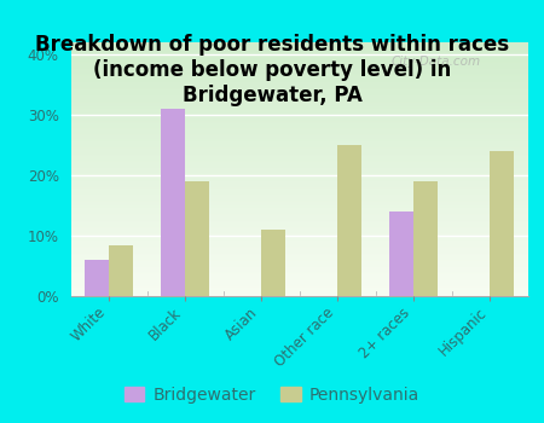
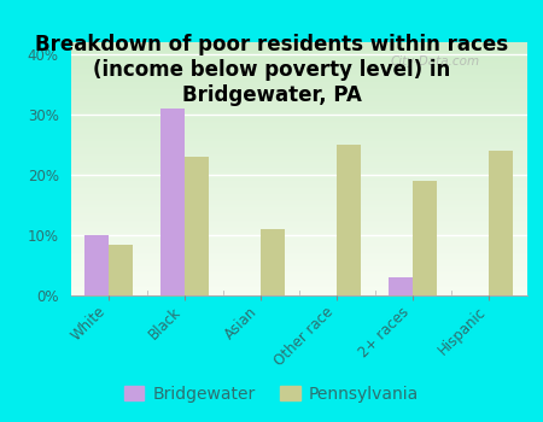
Bridgewater/White: 6% -> 10%
Pennsylvania/Black: 19.0% -> 23.0%
Bridgewater/2+ races: 14% -> 3%
